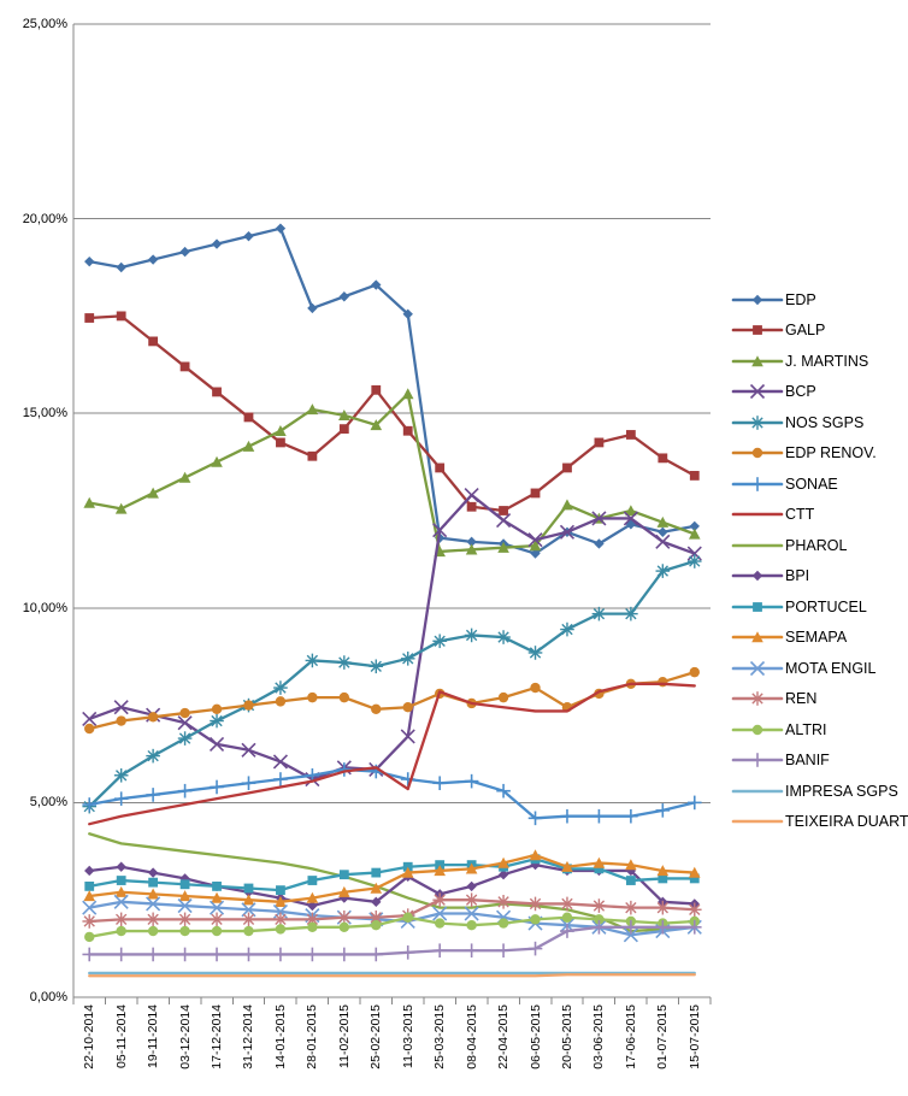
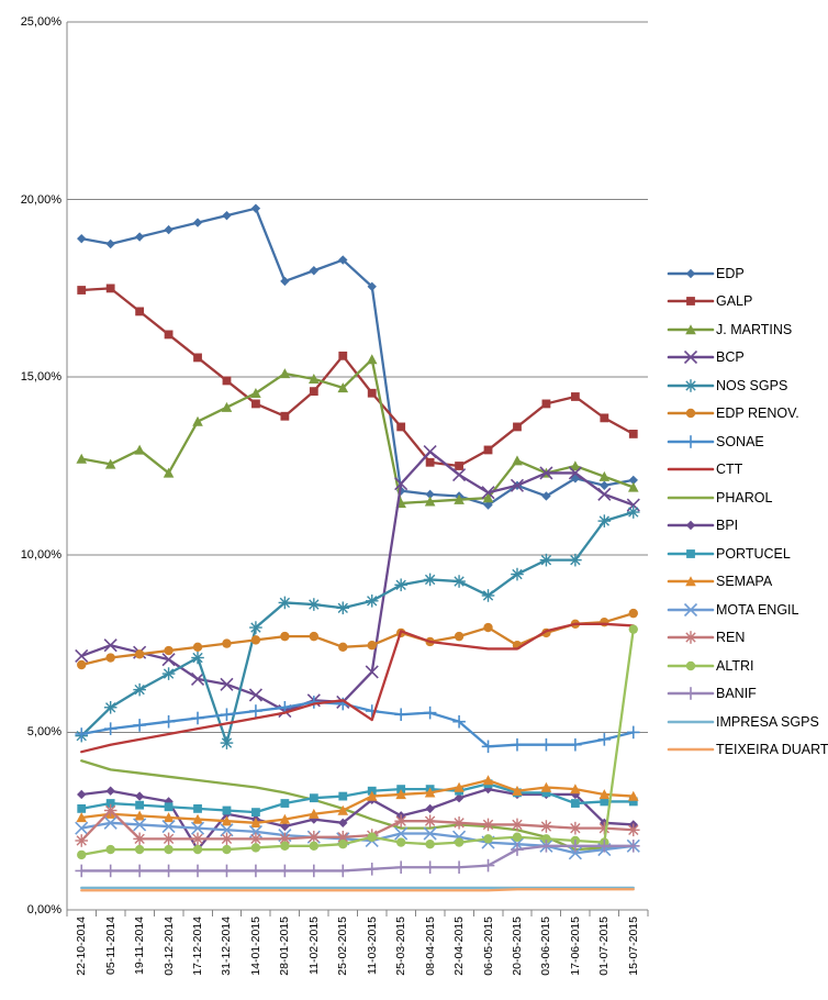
REN/05-11-2014: 2,0% -> 2,8%
J. MARTINS/03-12-2014: 13,3% -> 12,3%
BPI/17-12-2014: 2,9% -> 1,7%
NOS SGPS/31-12-2014: 7,5% -> 4,7%
ALTRI/15-07-2015: 1,9% -> 7,9%
